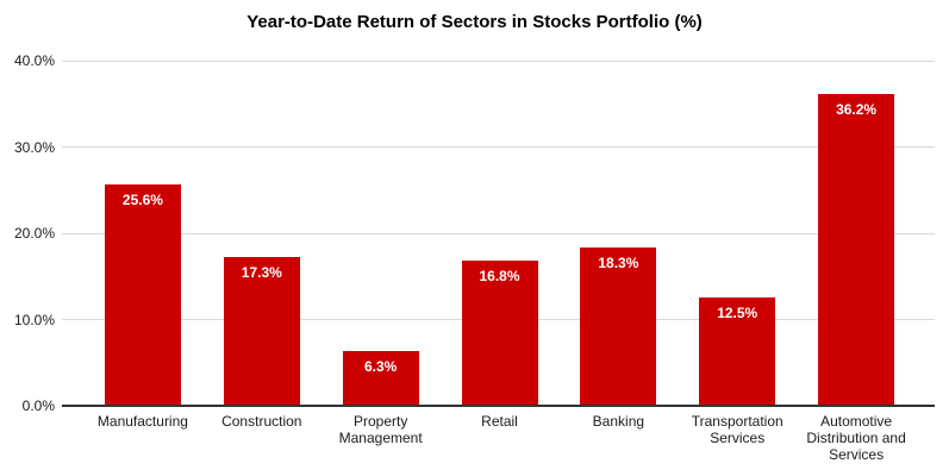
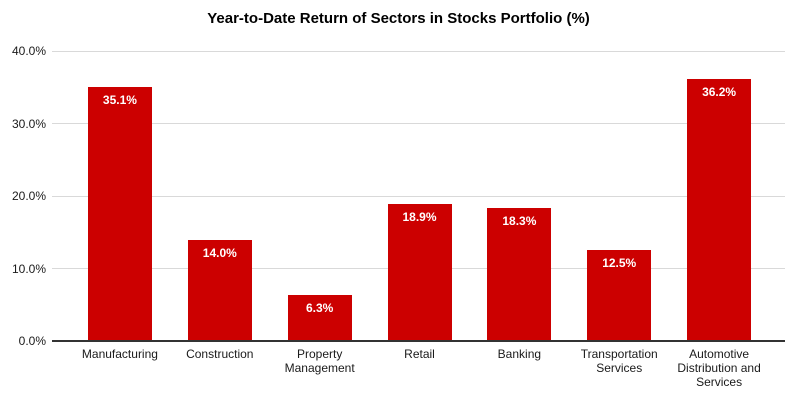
Manufacturing: 25.6% -> 35.1%
Construction: 17.3% -> 14.0%
Retail: 16.8% -> 18.9%
